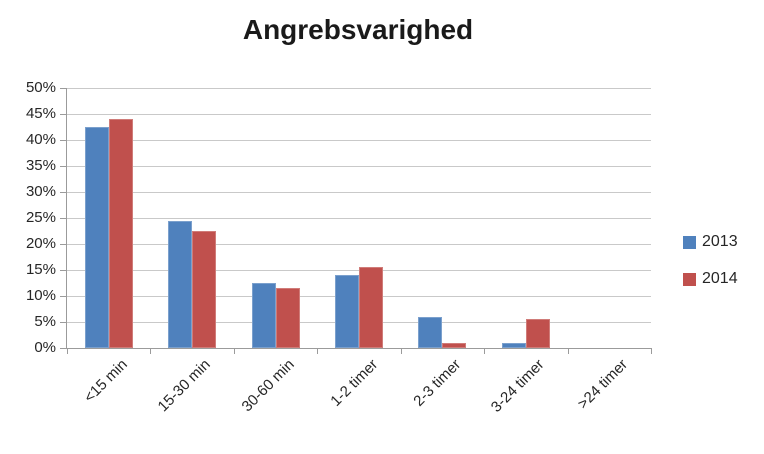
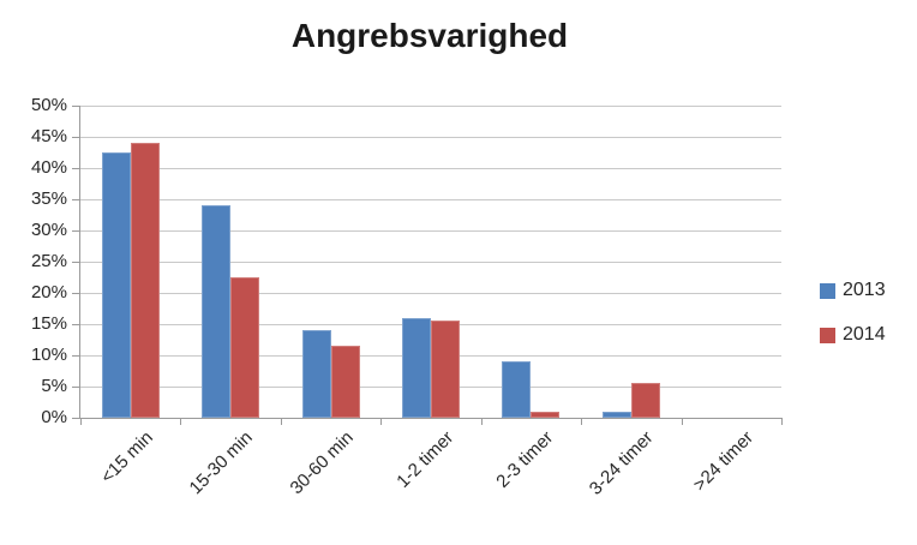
2013/15-30 min: 24% -> 34%
2013/30-60 min: 12% -> 14%
2013/1-2 timer: 14% -> 16%
2013/2-3 timer: 6% -> 9%
